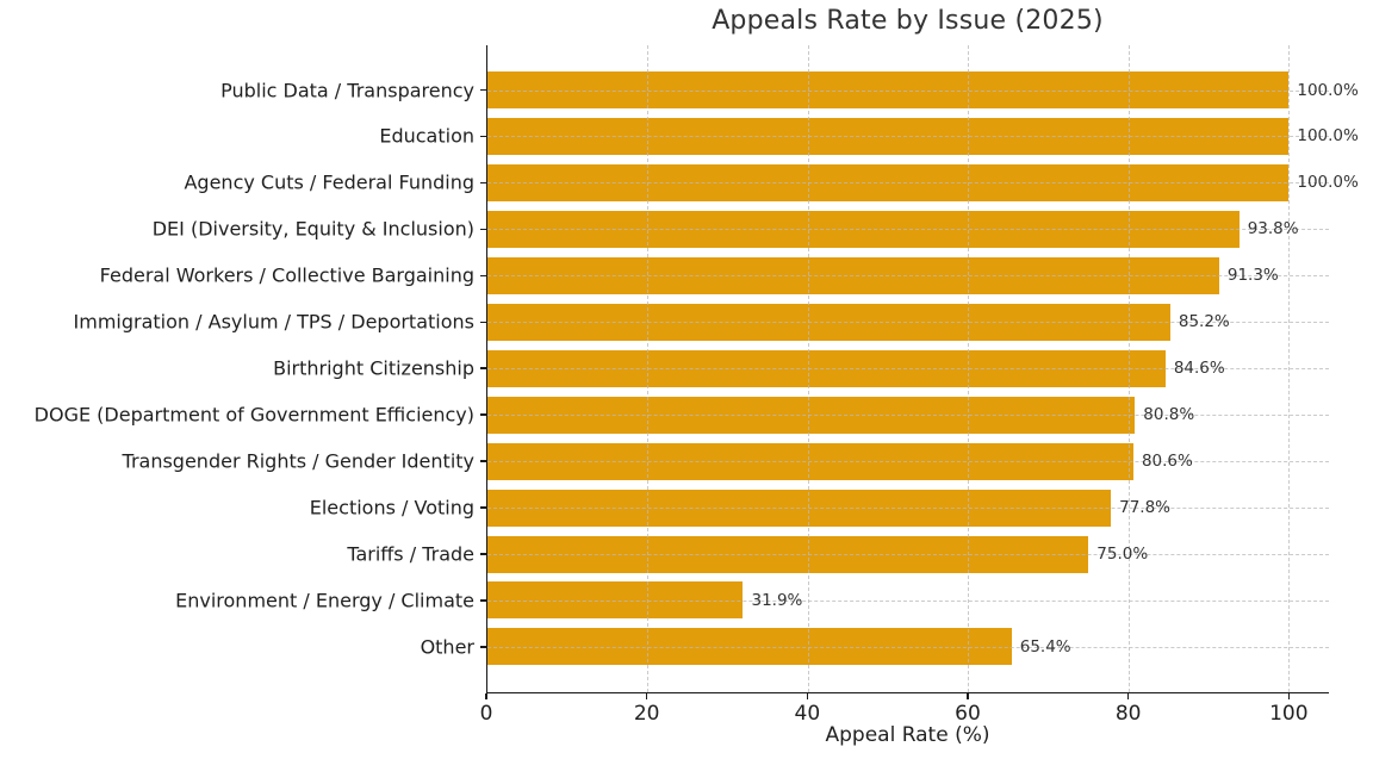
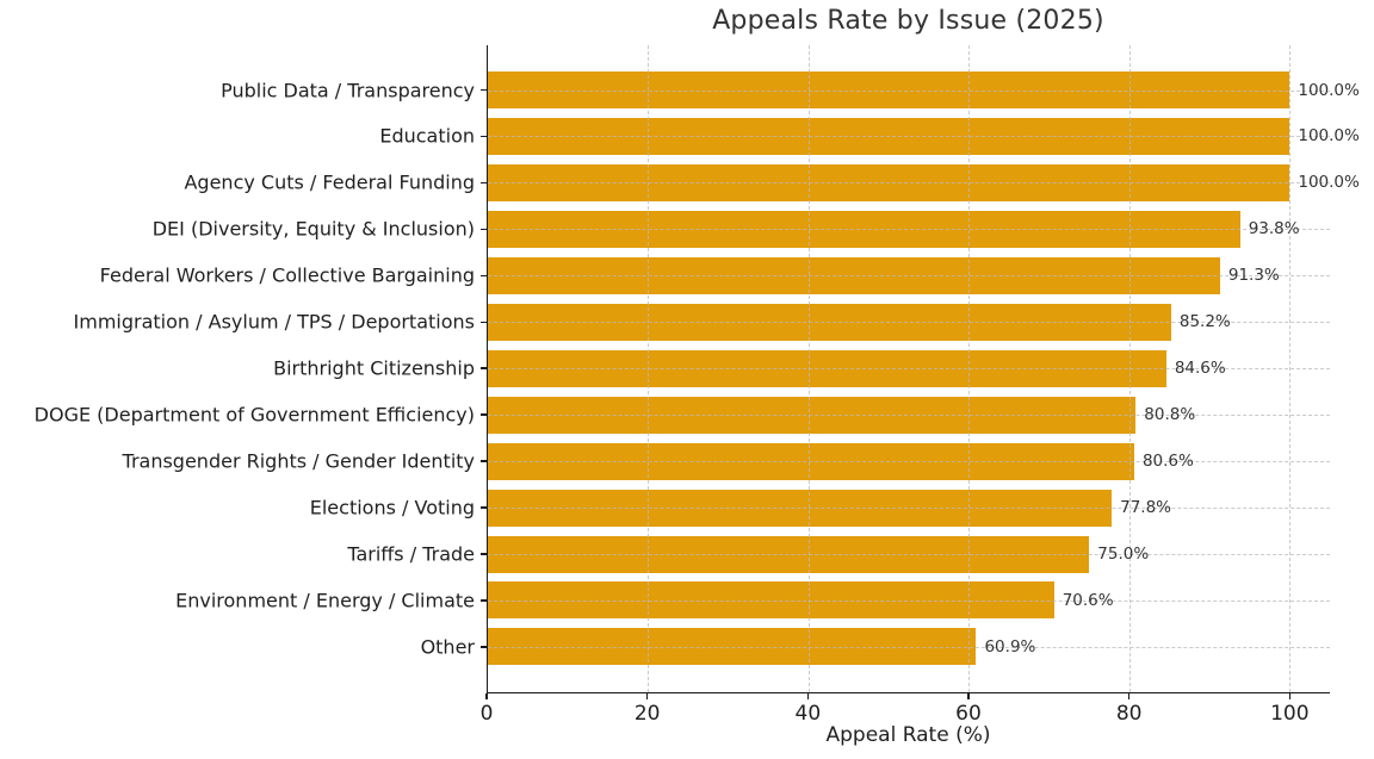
Environment / Energy / Climate: 31.9% -> 70.6%
Other: 65.4% -> 60.9%
